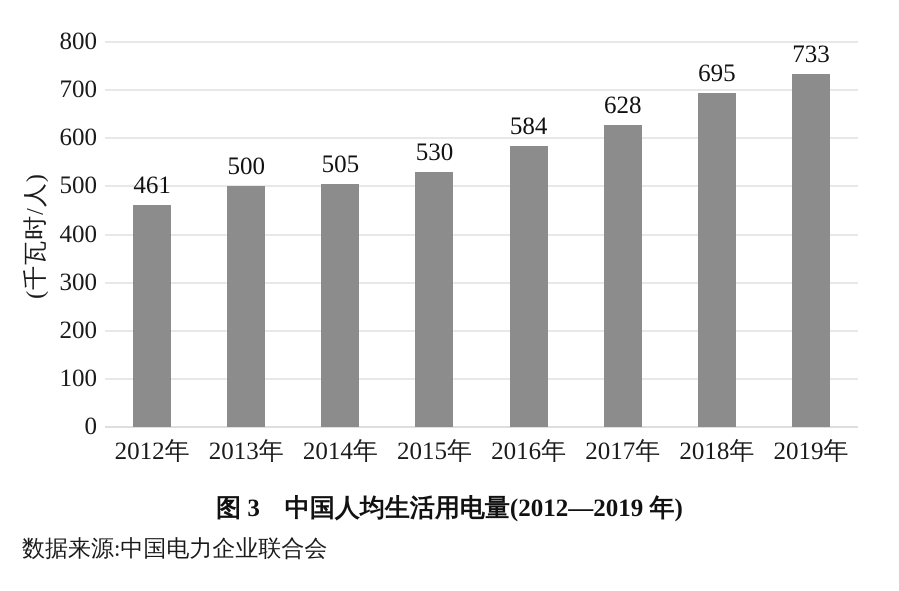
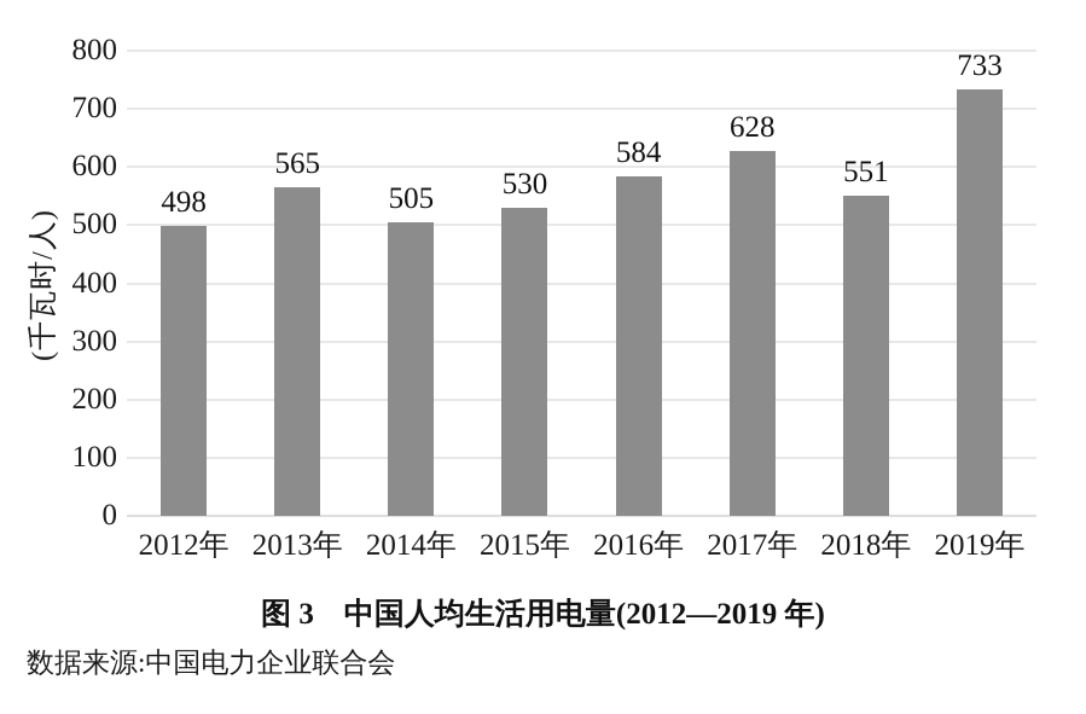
2012年: 461 -> 498
2013年: 500 -> 565
2018年: 695 -> 551
